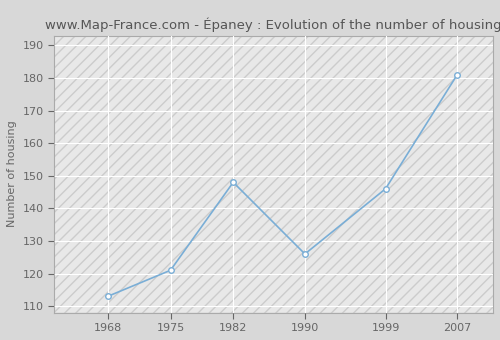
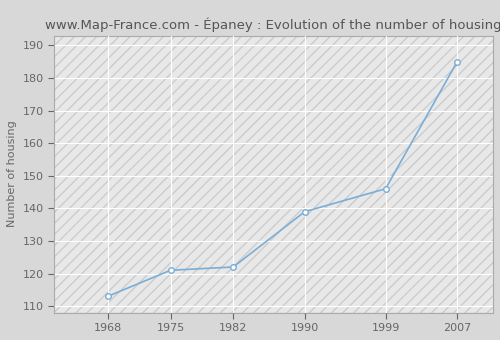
1982: 148 -> 122
1990: 126 -> 139
2007: 181 -> 185
